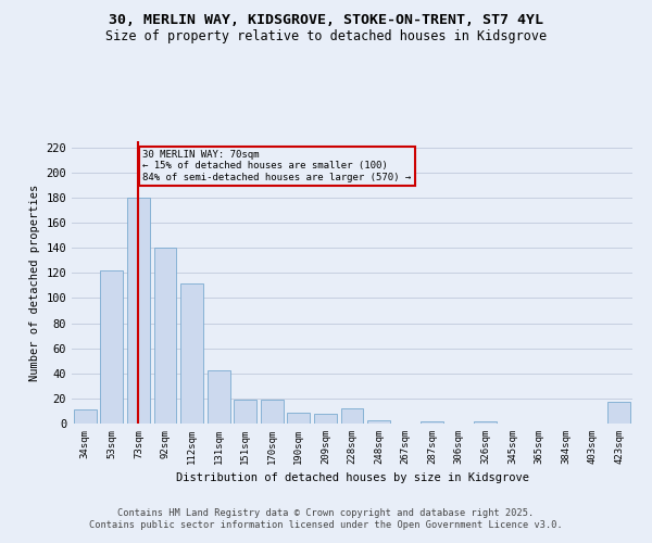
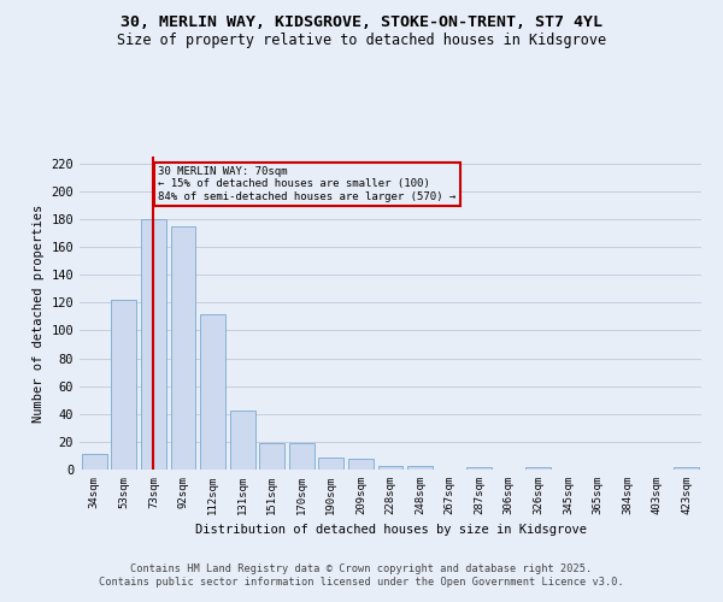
92sqm: 140 -> 175
228sqm: 12 -> 3
423sqm: 17 -> 2
